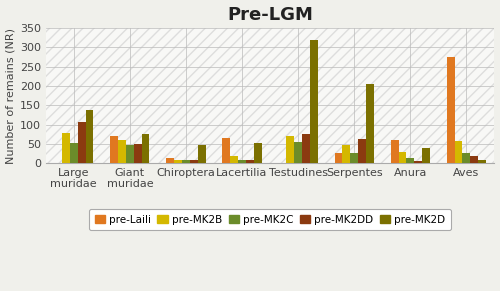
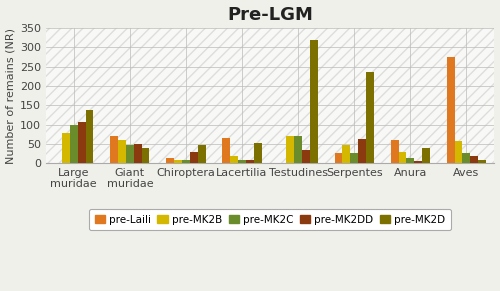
pre-MK2C/Large muridae: 52 -> 100
pre-MK2D/Giant muridae: 76 -> 40
pre-MK2DD/Chiroptera: 10 -> 30
pre-MK2C/Testudines: 55 -> 70
pre-MK2DD/Testudines: 76 -> 35
pre-MK2D/Serpentes: 205 -> 235
